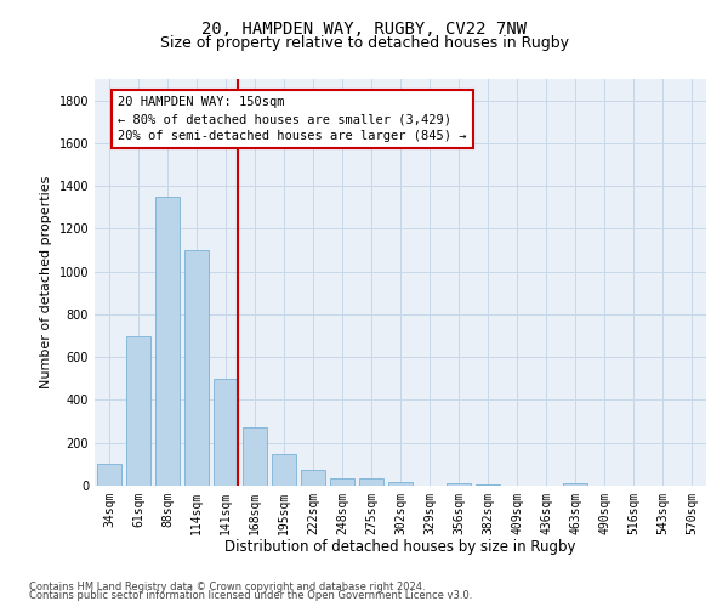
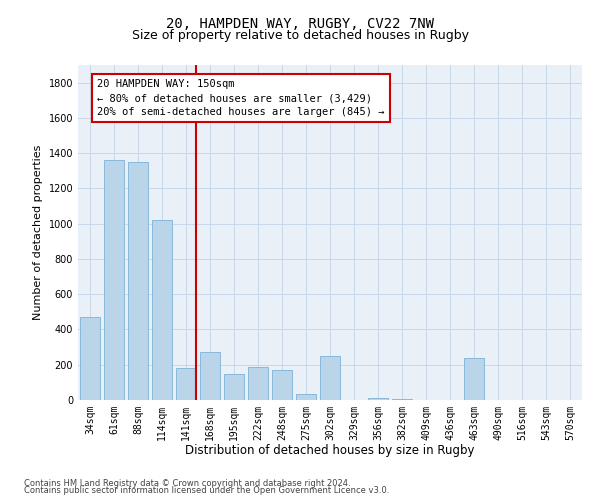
34sqm: 100 -> 470
61sqm: 700 -> 1360
114sqm: 1100 -> 1020
141sqm: 500 -> 180
222sqm: 80 -> 190
248sqm: 40 -> 170
302sqm: 20 -> 250
463sqm: 10 -> 240
